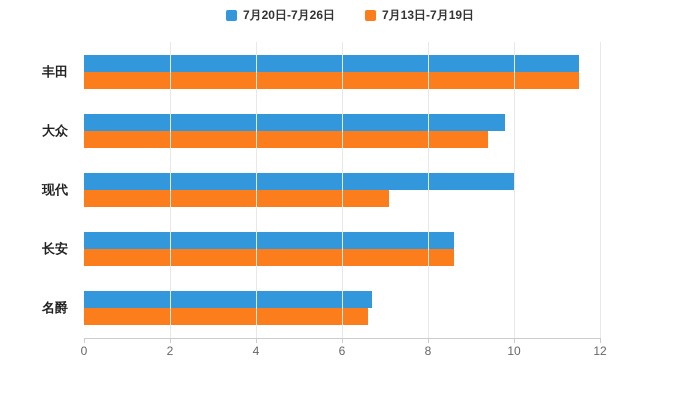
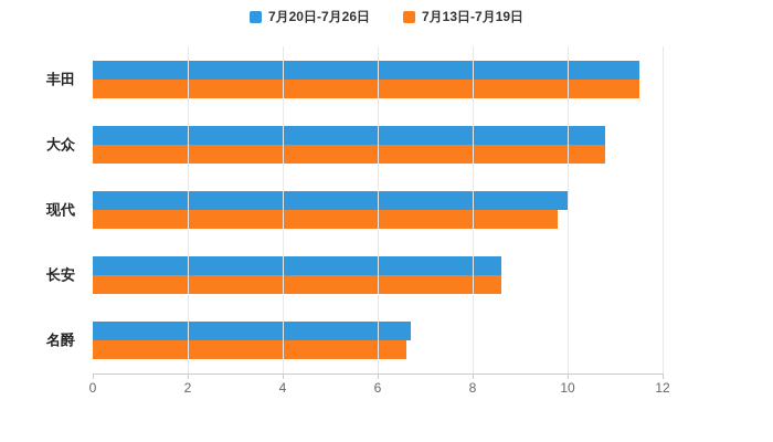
7月20日-7月26日/大众: 9.8 -> 10.8
7月13日-7月19日/大众: 9.4 -> 10.8
7月13日-7月19日/现代: 7.1 -> 9.8
